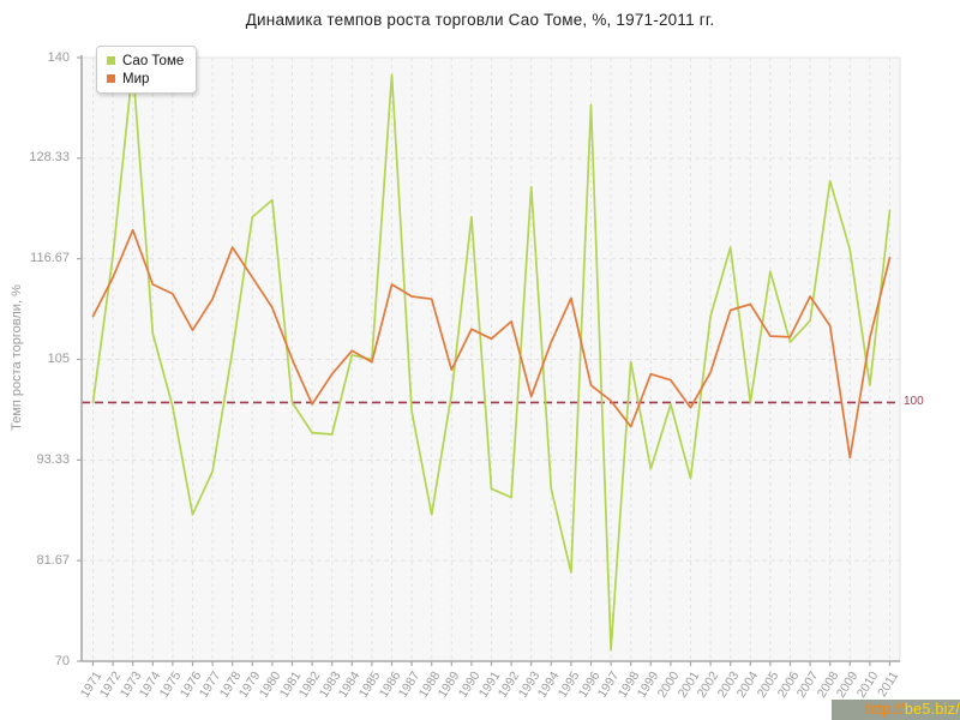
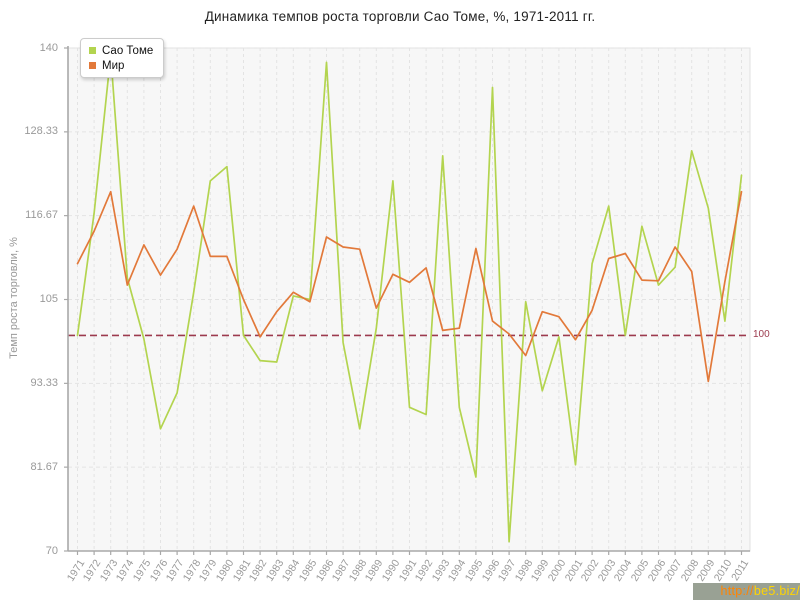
Мир/1974: 114 -> 107
Мир/1979: 114 -> 111
Мир/1994: 107 -> 101
Сао Томе/2001: 91 -> 82
Мир/2011: 117 -> 120
